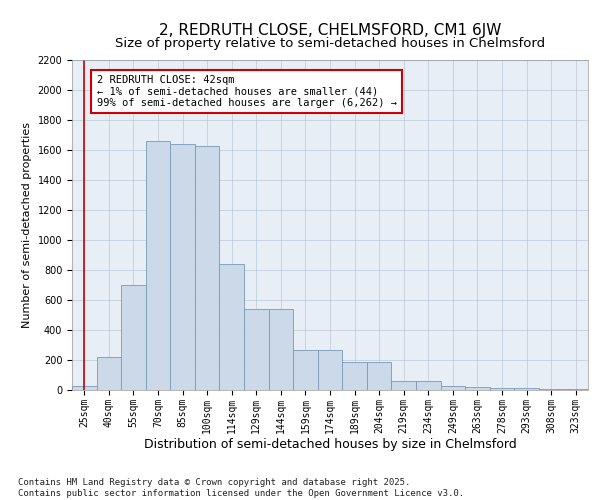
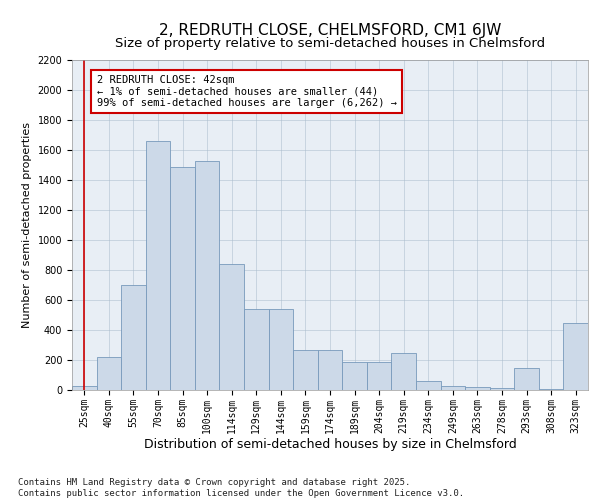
85sqm: 1640 -> 1490
100sqm: 1630 -> 1530
219sqm: 60 -> 250
293sqm: 20 -> 150
323sqm: 0 -> 450
